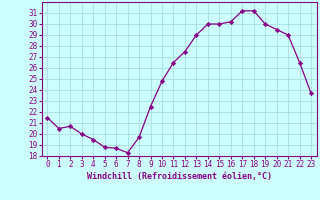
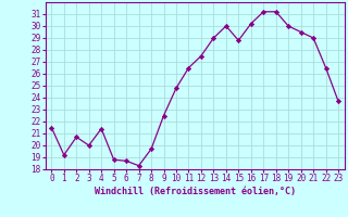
1: 20.5 -> 19.2
4: 19.5 -> 21.4
15: 30.0 -> 28.8
